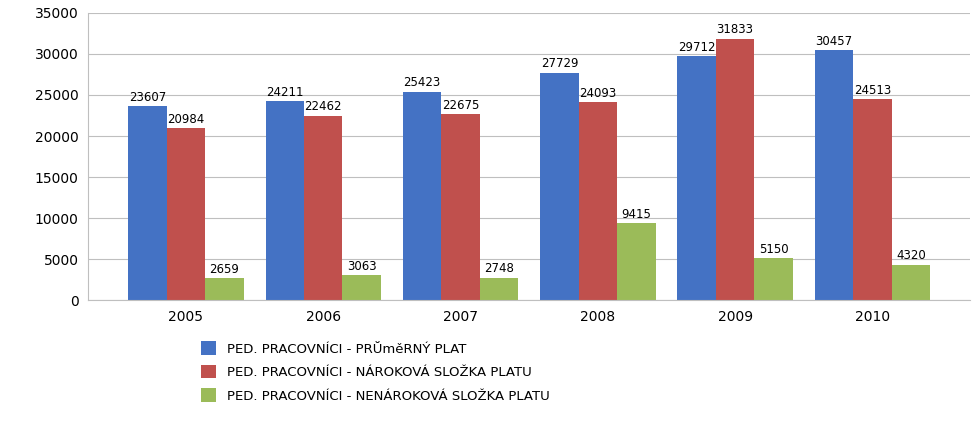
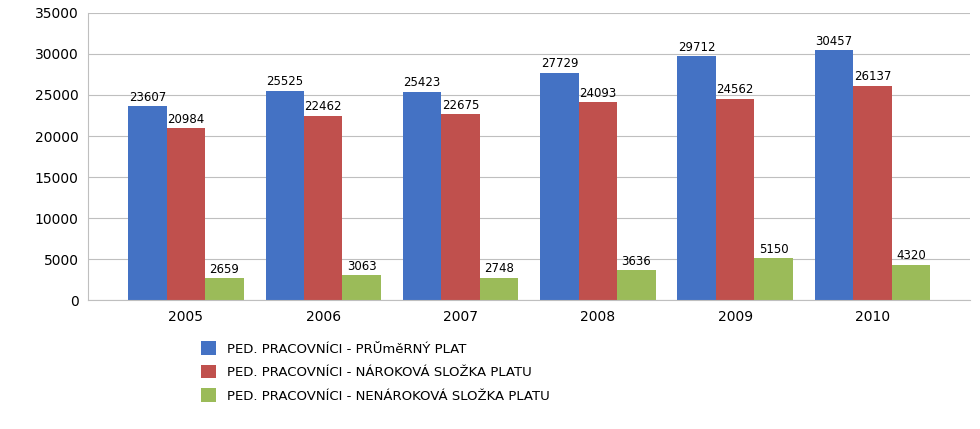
PED. PRACOVNÍCI - PRŬměRNÝ PLAT/2006: 24211 -> 25525
PED. PRACOVNÍCI - NENÁROKOVÁ SLOŽKA PLATU/2008: 9415 -> 3636
PED. PRACOVNÍCI - NÁROKOVÁ SLOŽKA PLATU/2009: 31833 -> 24562
PED. PRACOVNÍCI - NÁROKOVÁ SLOŽKA PLATU/2010: 24513 -> 26137
